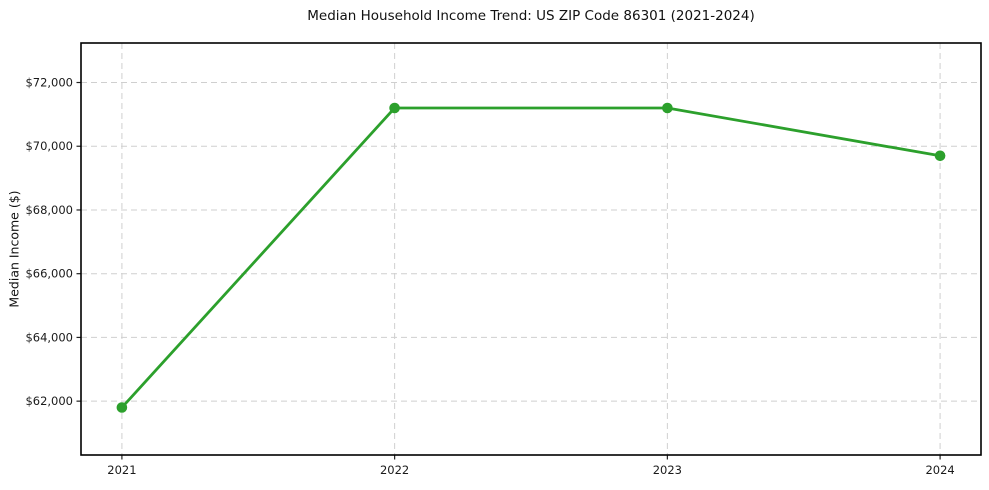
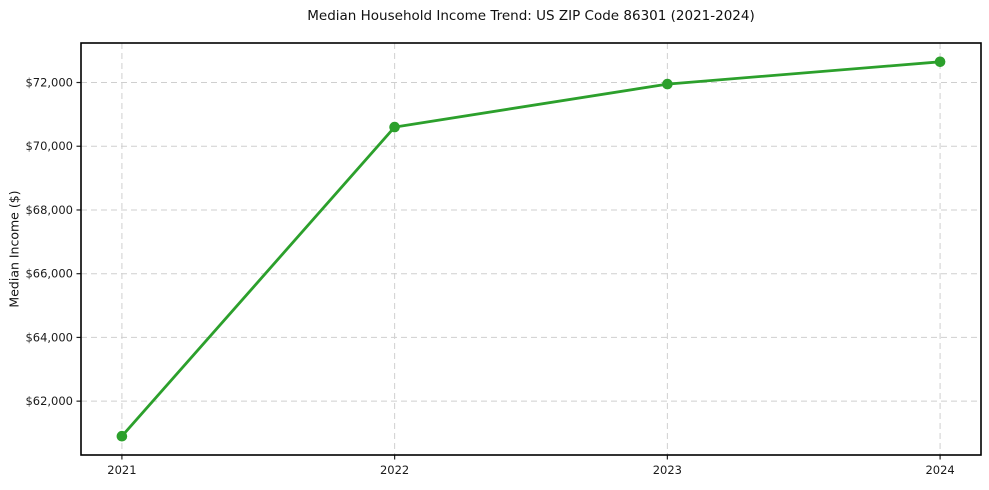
2021: $61800 -> $60900
2022: $71200 -> $70600
2023: $71200 -> $72000
2024: $69700 -> $72600
